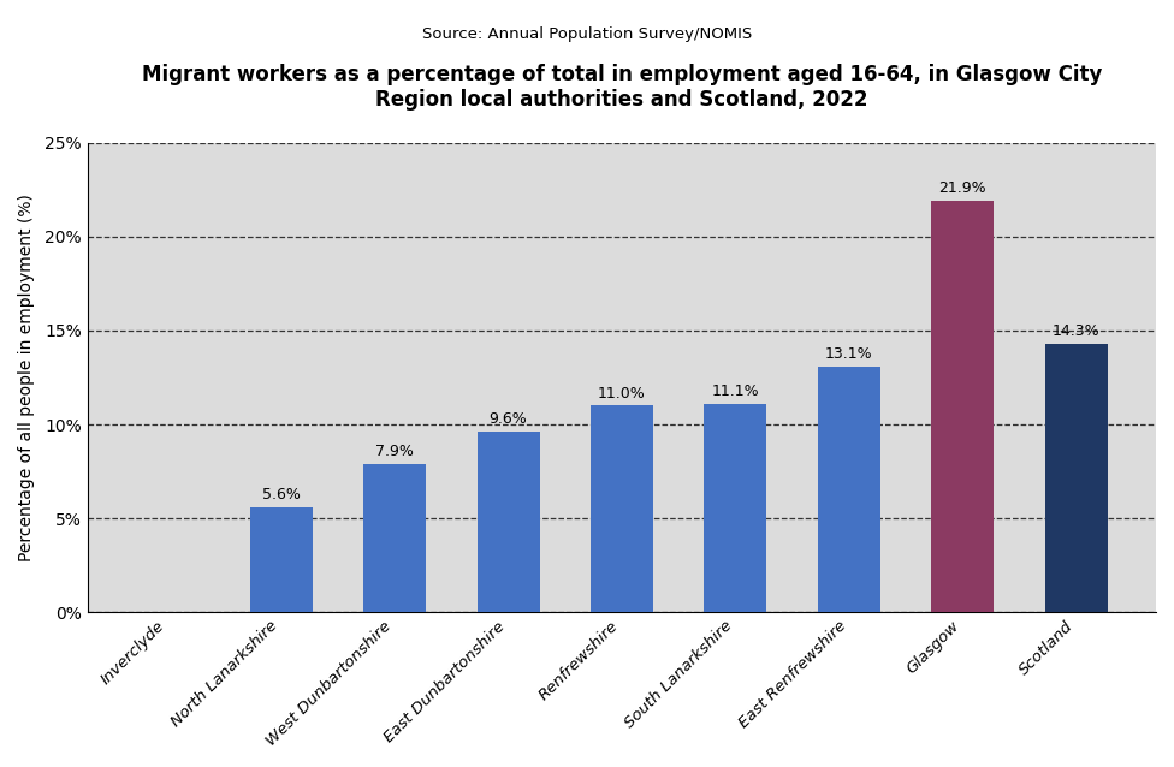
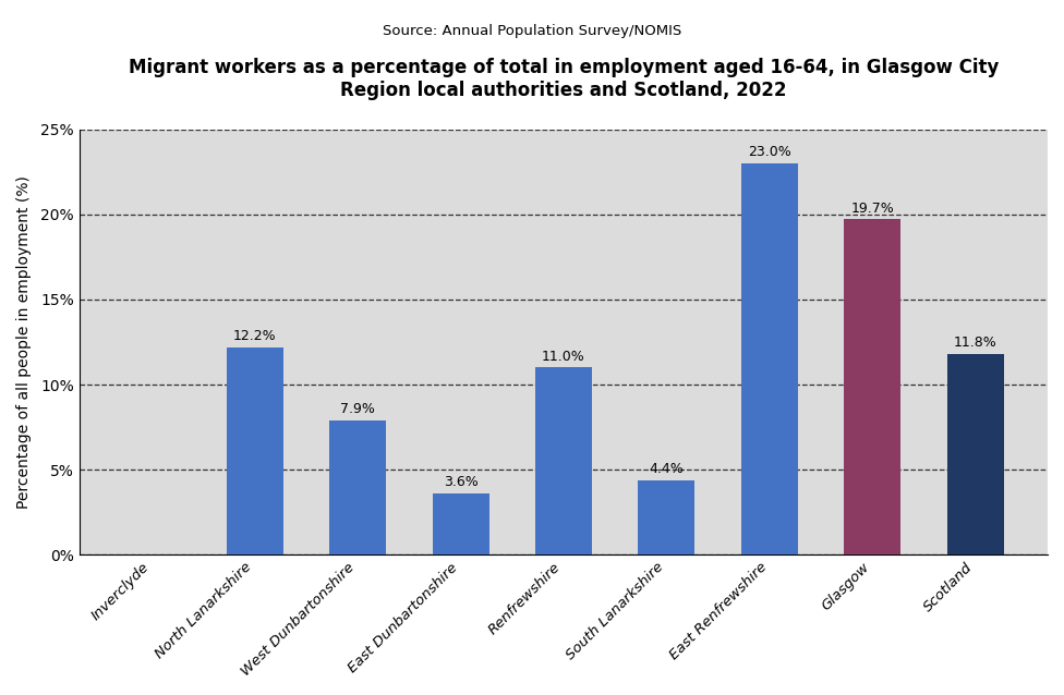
North Lanarkshire: 5.6% -> 12.2%
East Dunbartonshire: 9.6% -> 3.6%
South Lanarkshire: 11.1% -> 4.4%
East Renfrewshire: 13.1% -> 23.0%
Glasgow: 21.9% -> 19.7%
Scotland: 14.3% -> 11.8%
